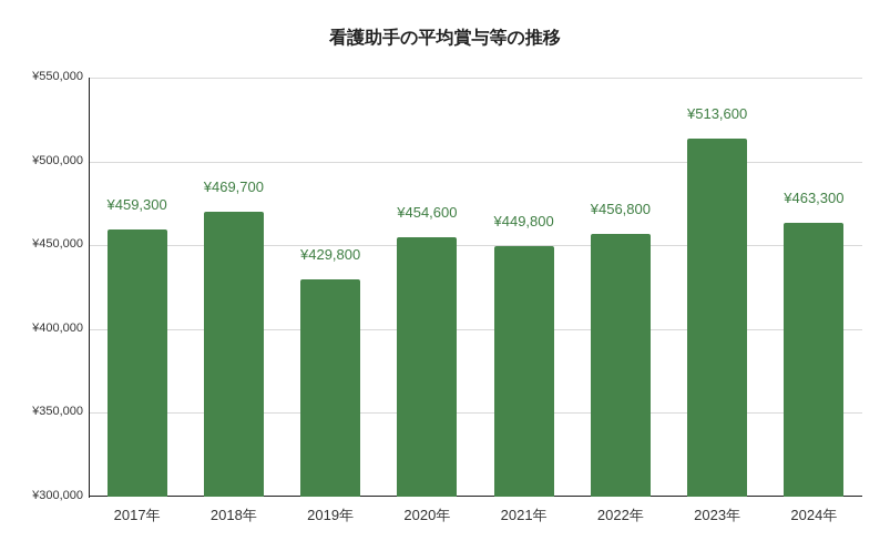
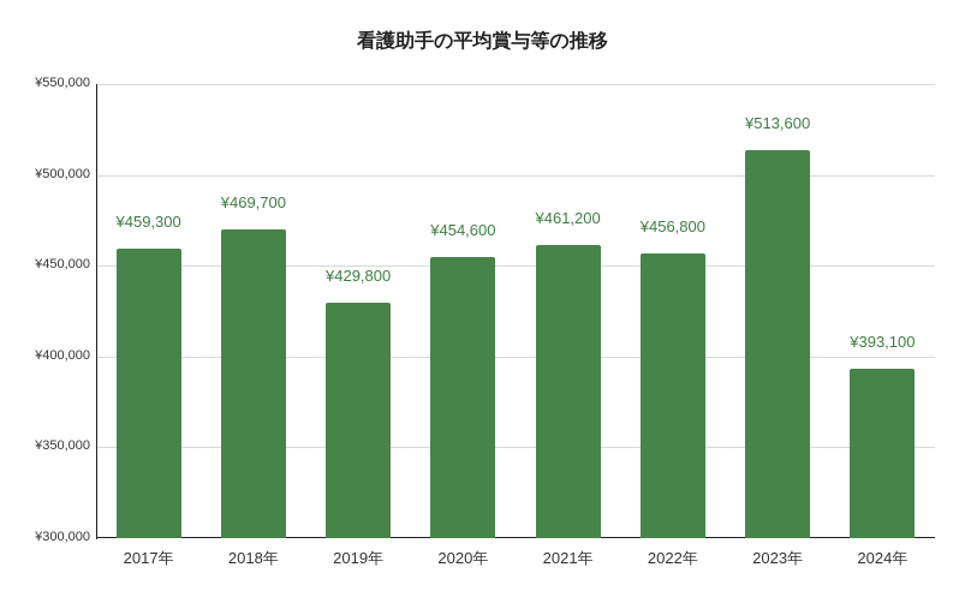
2021年: ¥449,800 -> ¥461,200
2024年: ¥463,300 -> ¥393,100
